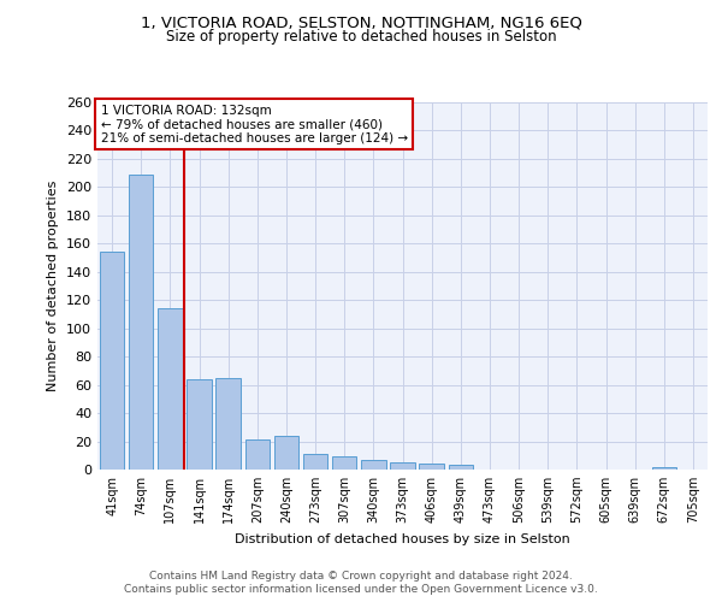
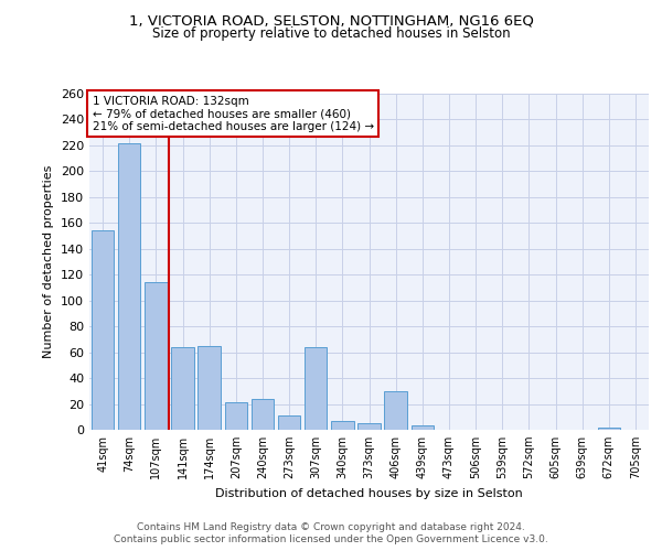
74sqm: 209 -> 222
307sqm: 9 -> 64
406sqm: 4 -> 30
